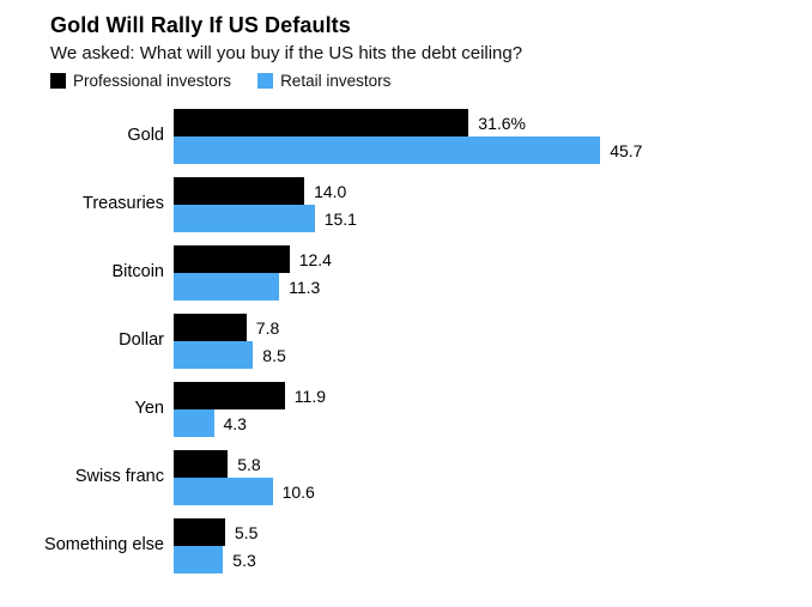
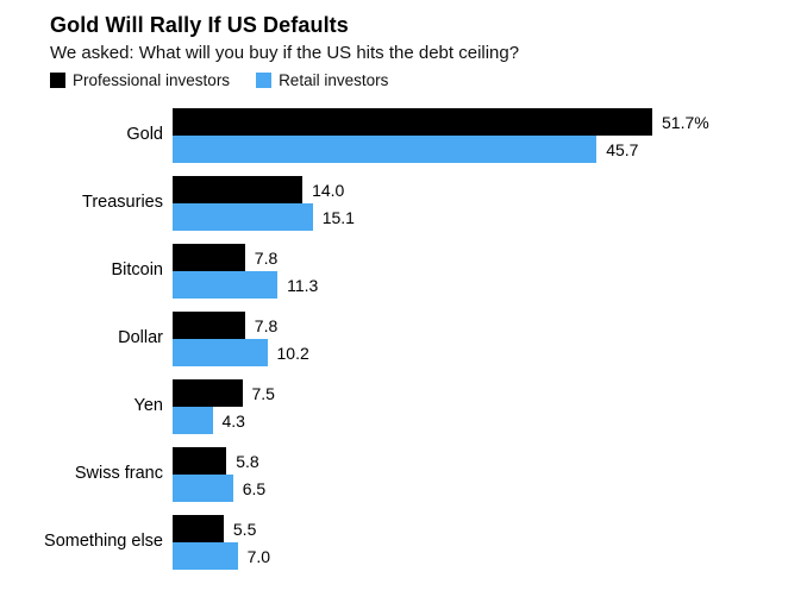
Professional investors/Gold: 31.6% -> 51.7%
Professional investors/Bitcoin: 12.4 -> 7.8
Retail investors/Dollar: 8.5 -> 10.2
Professional investors/Yen: 11.9 -> 7.5
Retail investors/Swiss franc: 10.6 -> 6.5
Retail investors/Something else: 5.3 -> 7.0
